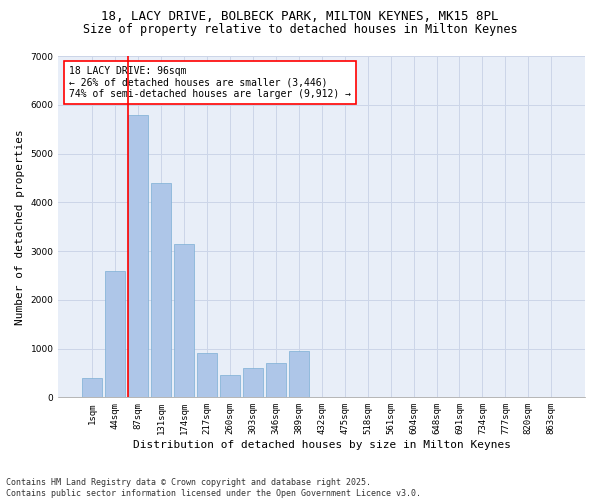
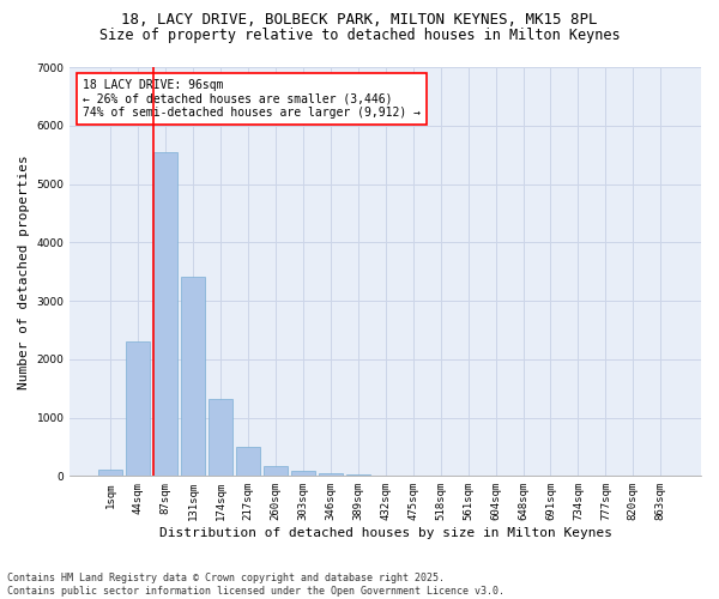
1sqm: 400 -> 100
44sqm: 2600 -> 2300
87sqm: 5800 -> 5550
131sqm: 4400 -> 3420
174sqm: 3150 -> 1320
217sqm: 900 -> 490
260sqm: 450 -> 180
303sqm: 600 -> 90
346sqm: 700 -> 60
389sqm: 950 -> 30
